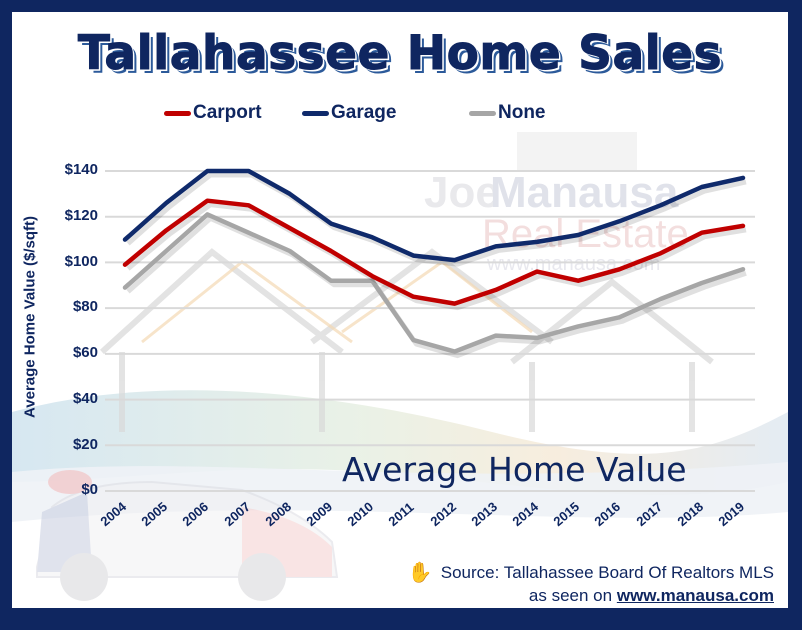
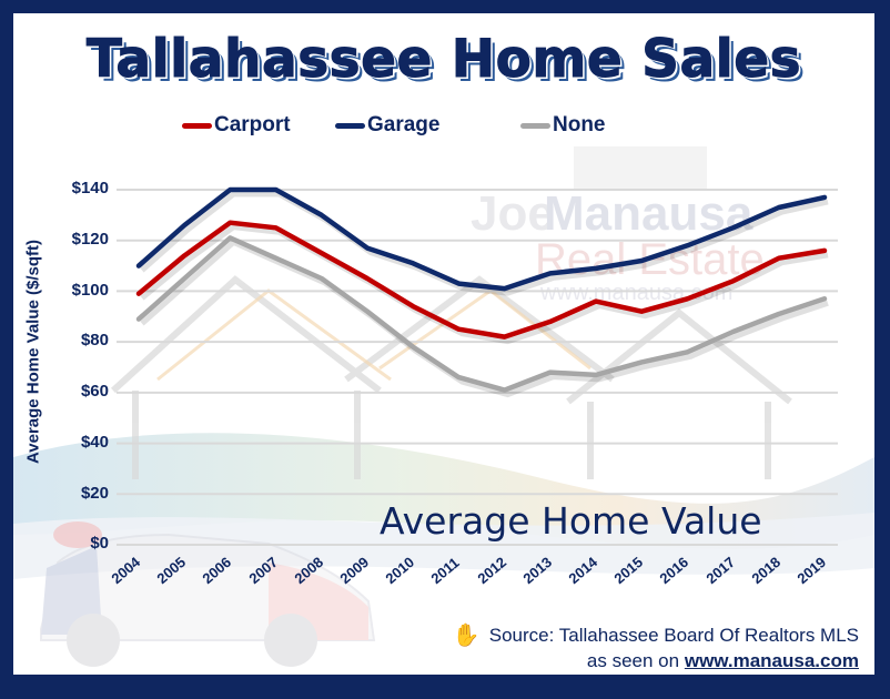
None/2010: $92 -> $78
